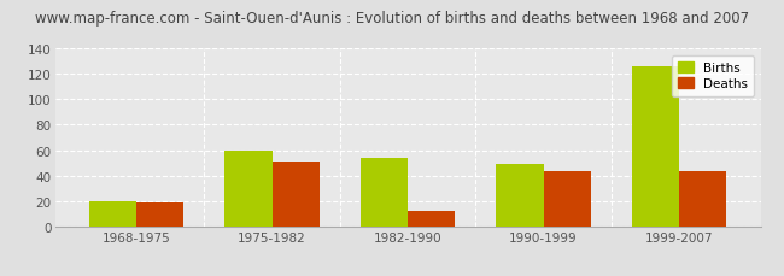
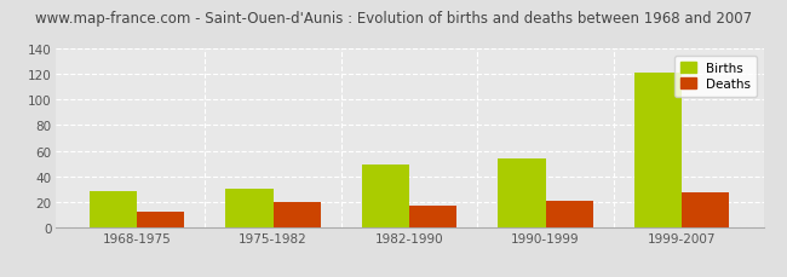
Births/1968-1975: 20 -> 28
Deaths/1968-1975: 19 -> 12
Births/1975-1982: 60 -> 30
Deaths/1975-1982: 51 -> 20
Births/1982-1990: 54 -> 49
Deaths/1982-1990: 12 -> 17
Births/1990-1999: 49 -> 54
Deaths/1990-1999: 43 -> 21
Births/1999-2007: 126 -> 121
Deaths/1999-2007: 43 -> 27
